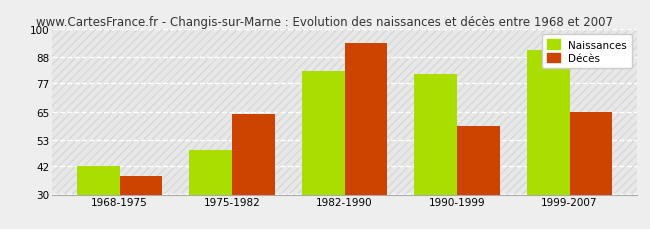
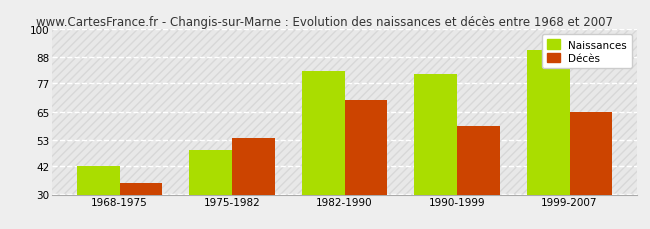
Décès/1968-1975: 38 -> 35
Décès/1975-1982: 64 -> 54
Décès/1982-1990: 94 -> 70
